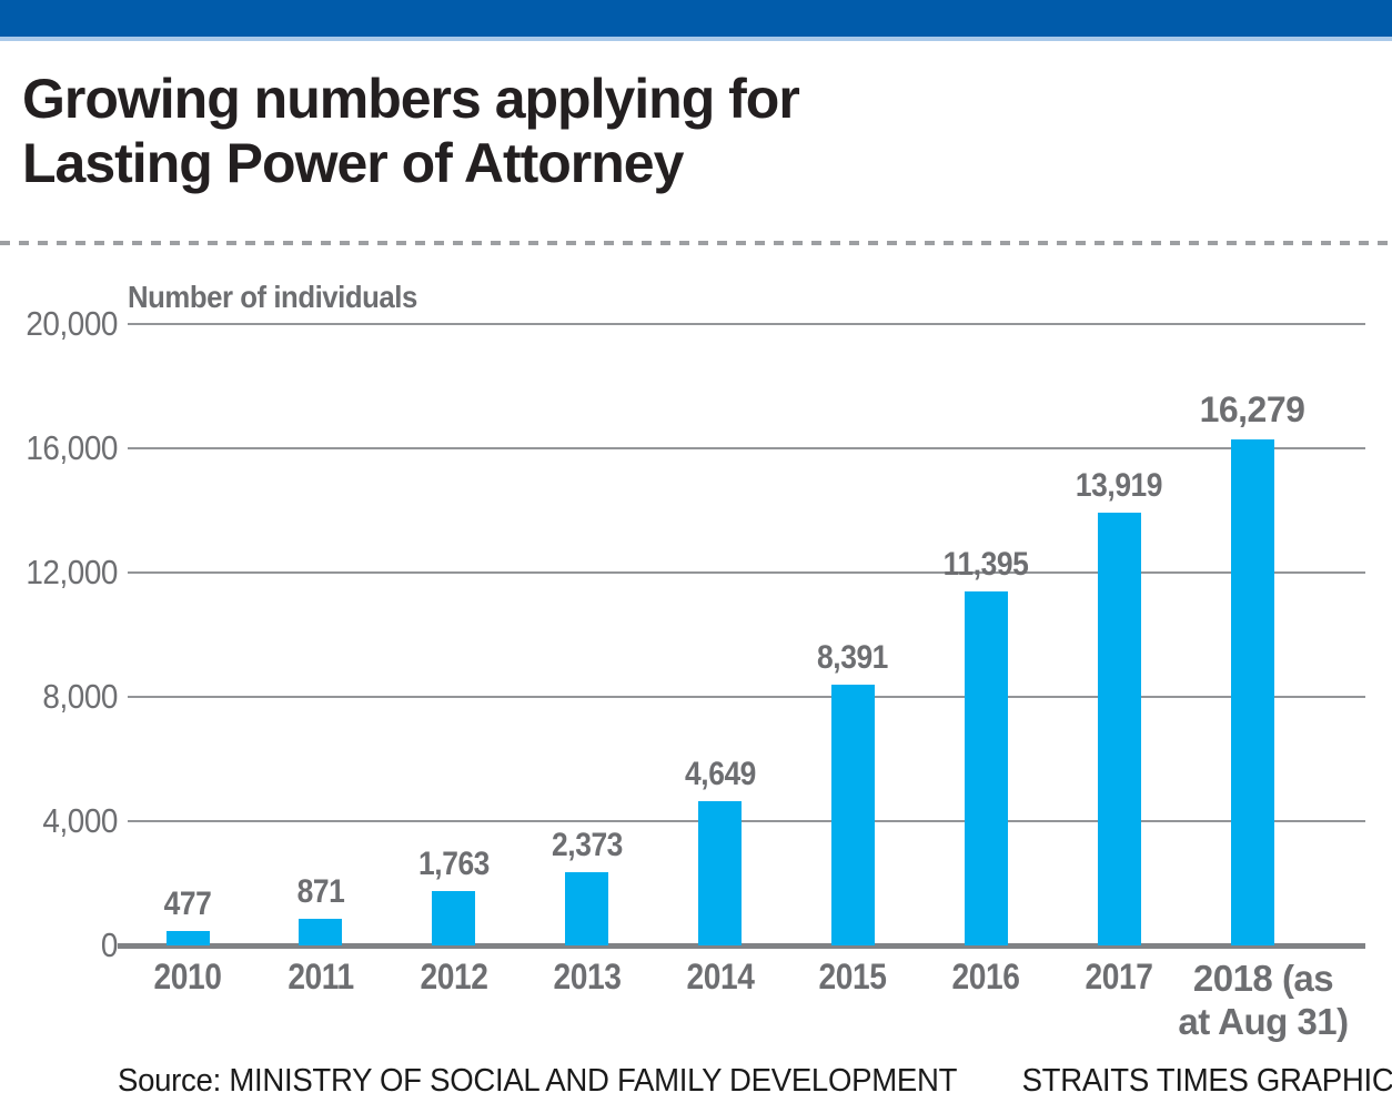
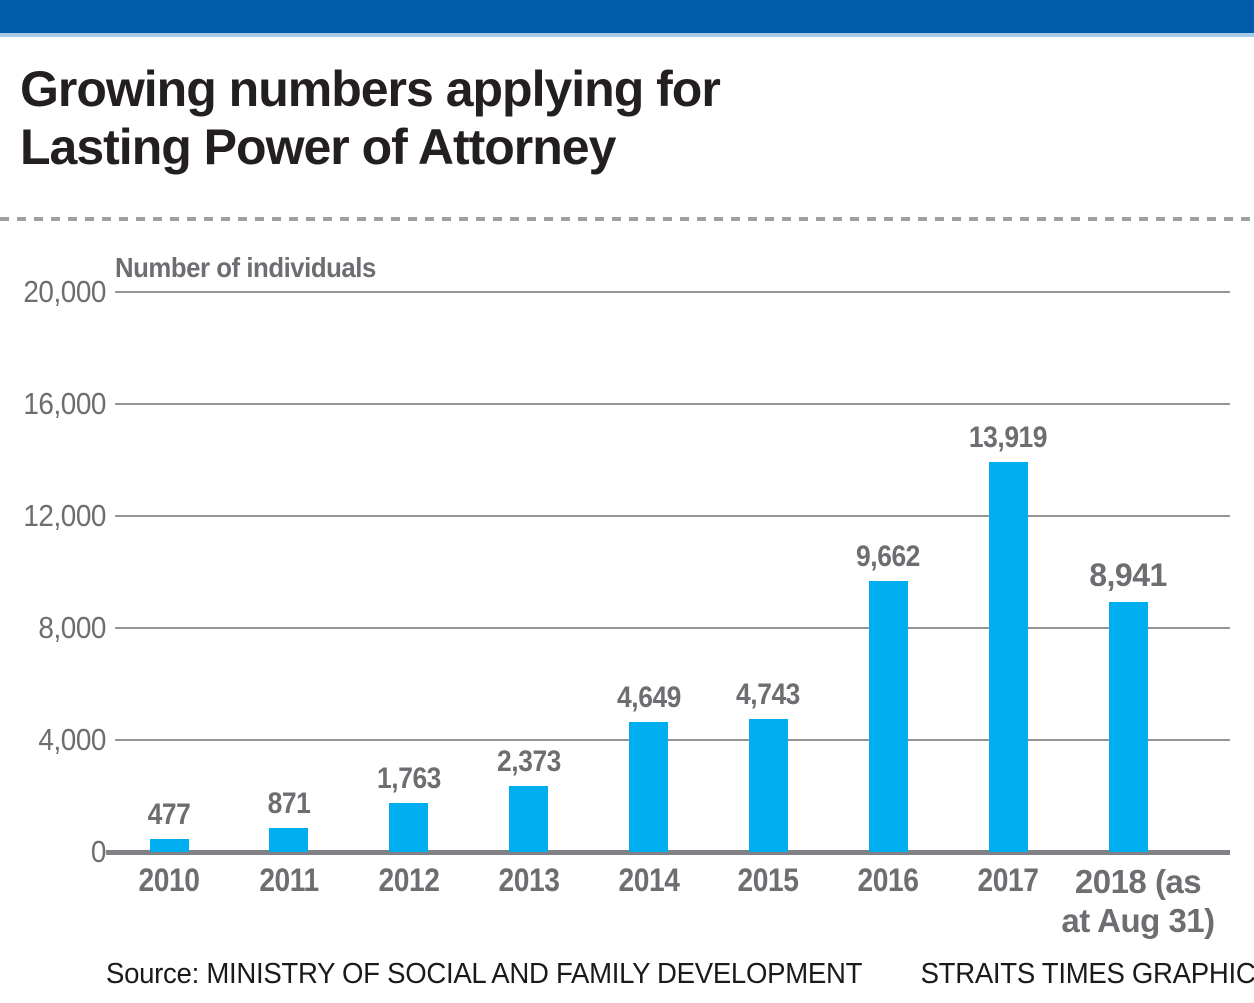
2015: 8,391 -> 4,743
2016: 11,395 -> 9,662
2018 (as at Aug 31): 16,279 -> 8,941
